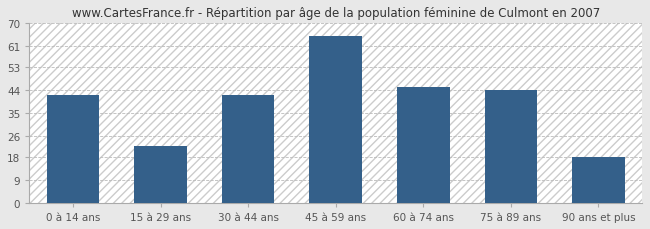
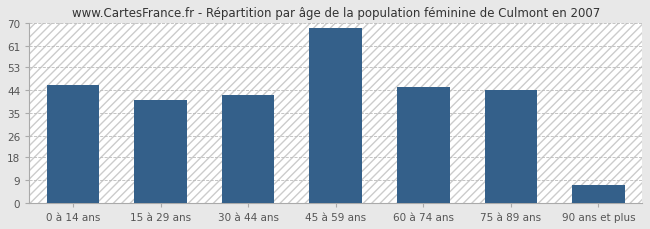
0 à 14 ans: 42 -> 46
15 à 29 ans: 22 -> 40
45 à 59 ans: 65 -> 68
90 ans et plus: 18 -> 7
